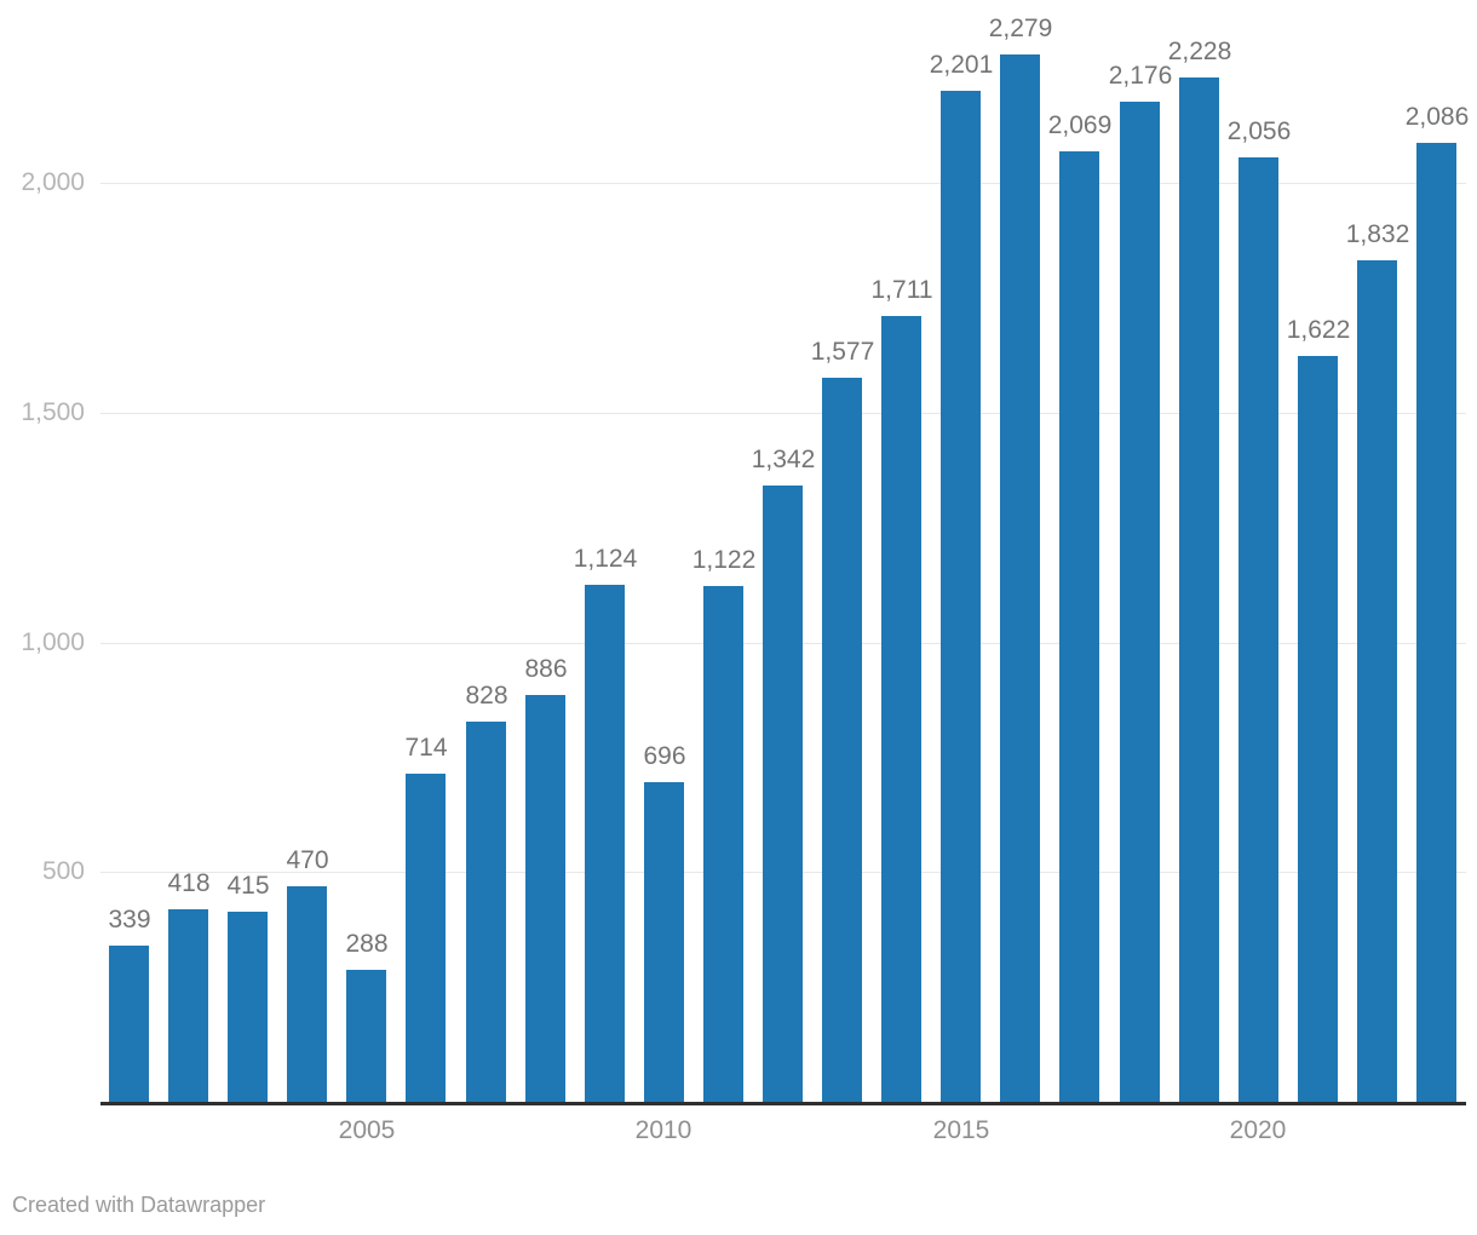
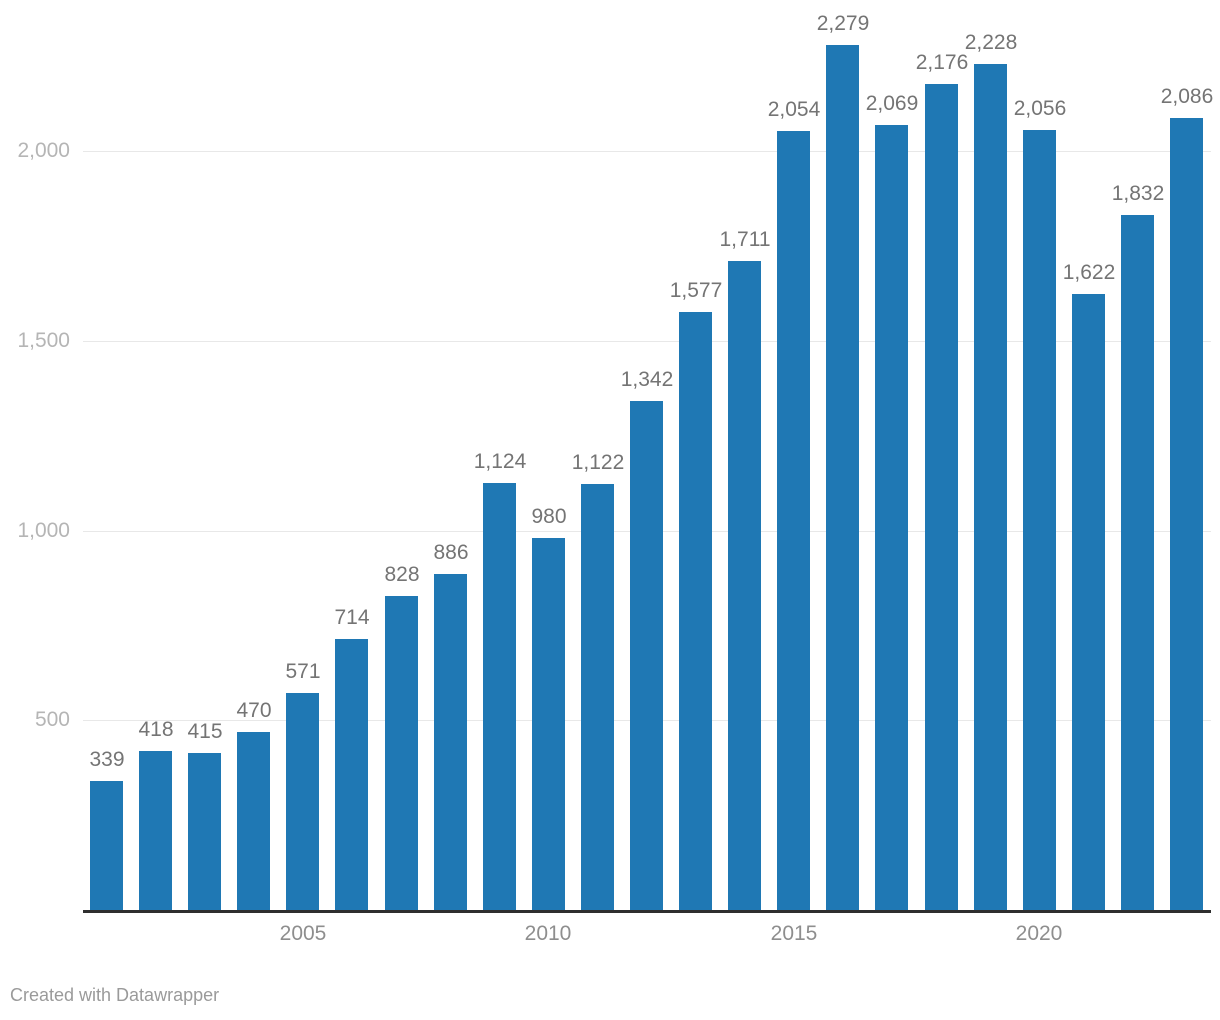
2005: 288 -> 571
2010: 696 -> 980
2015: 2,201 -> 2,054
